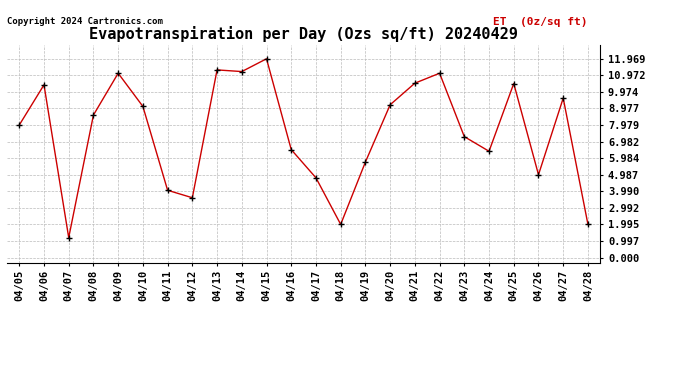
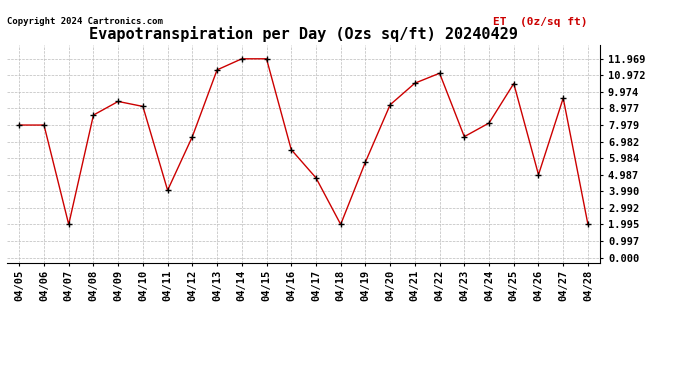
04/06: 10.4 -> 8.0
04/07: 1.2 -> 2.0
04/09: 11.1 -> 9.4
04/12: 3.6 -> 7.3
04/14: 11.2 -> 12.0
04/24: 6.4 -> 8.1
